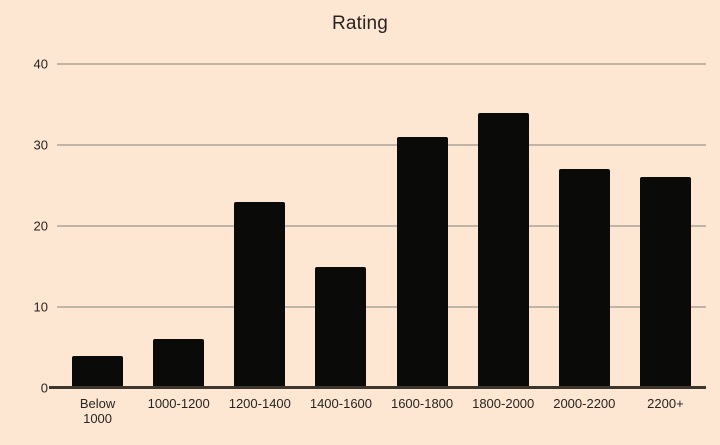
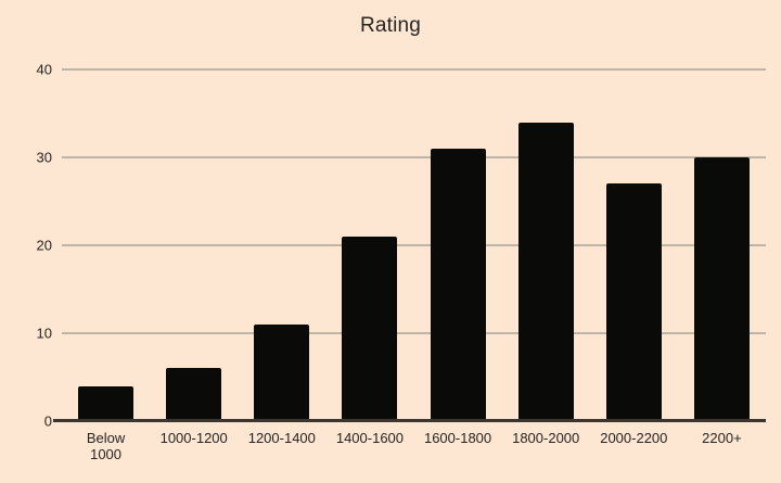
1200-1400: 23 -> 11
1400-1600: 15 -> 21
2200+: 26 -> 30
